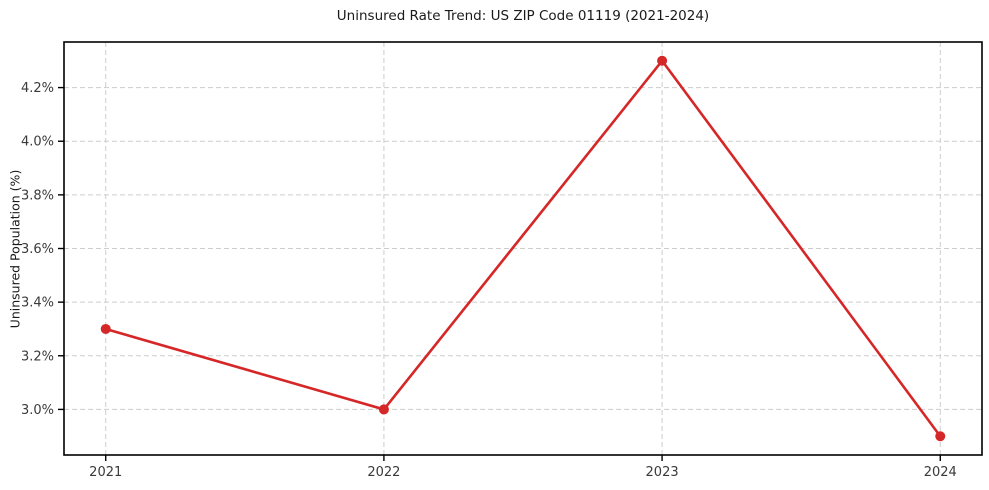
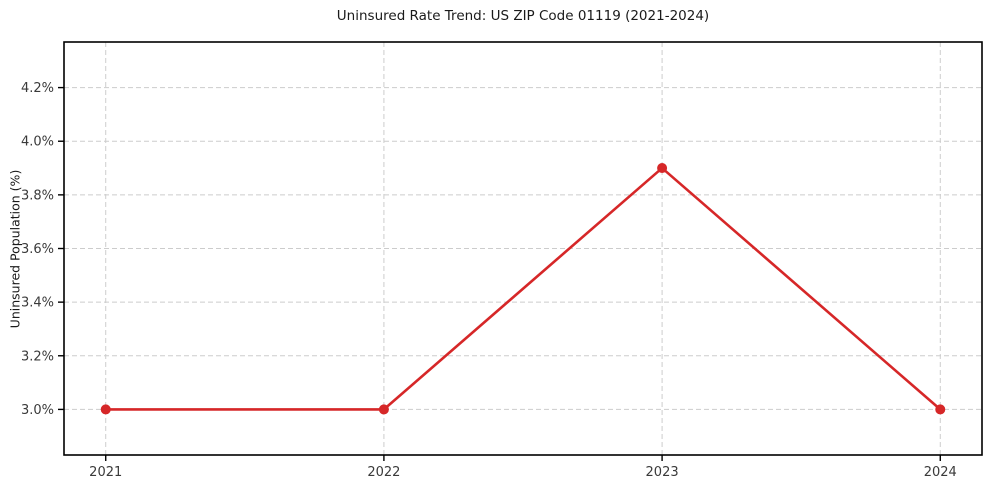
2021: 3.3% -> 3.0%
2023: 4.3% -> 3.9%
2024: 2.9% -> 3.0%
